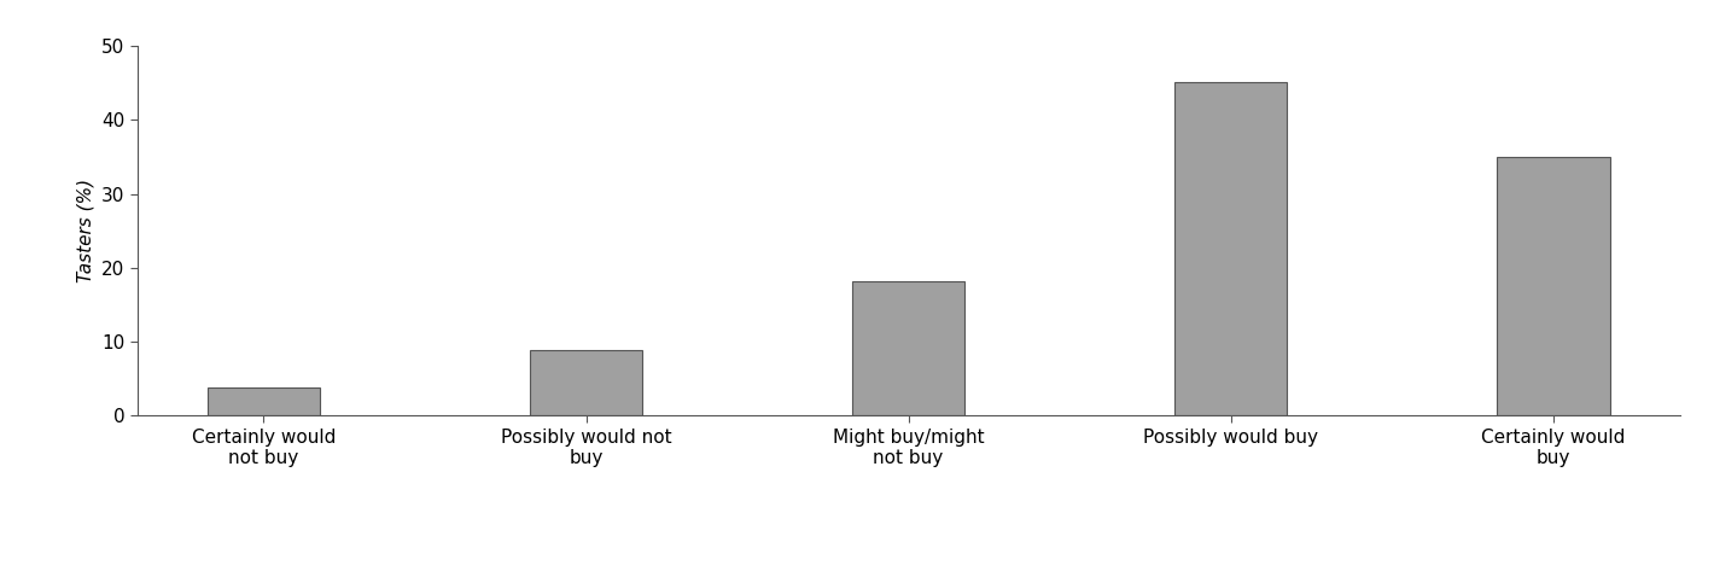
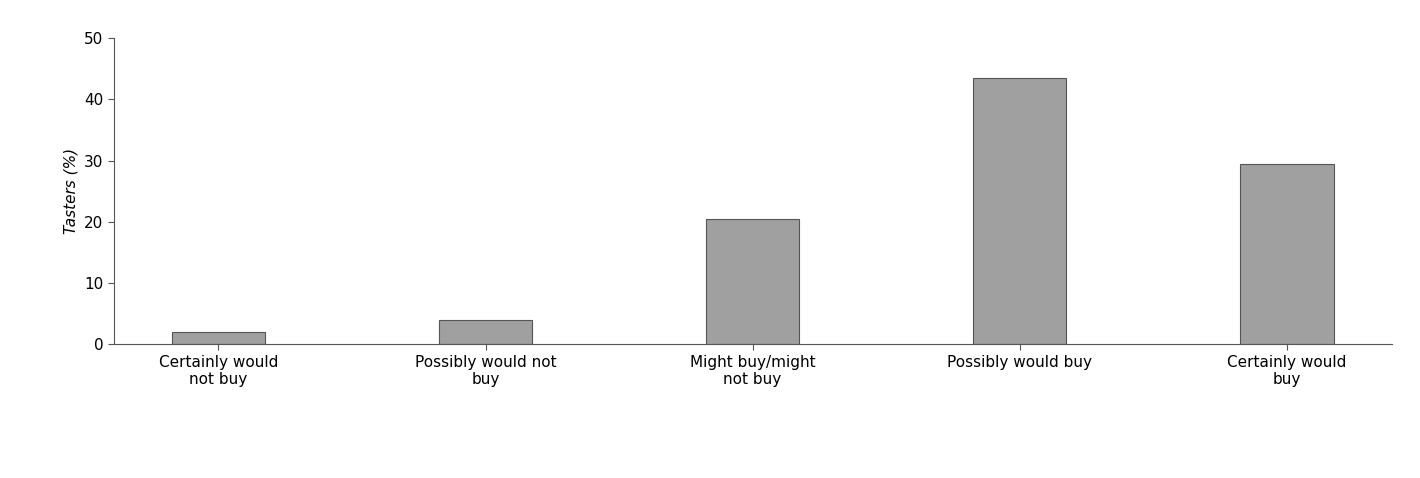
Certainly would not buy: 3.8 -> 2.0
Possibly would not buy: 8.8 -> 4.0
Might buy/might not buy: 18.2 -> 20.5
Possibly would buy: 45.2 -> 43.5
Certainly would buy: 35.0 -> 29.5
